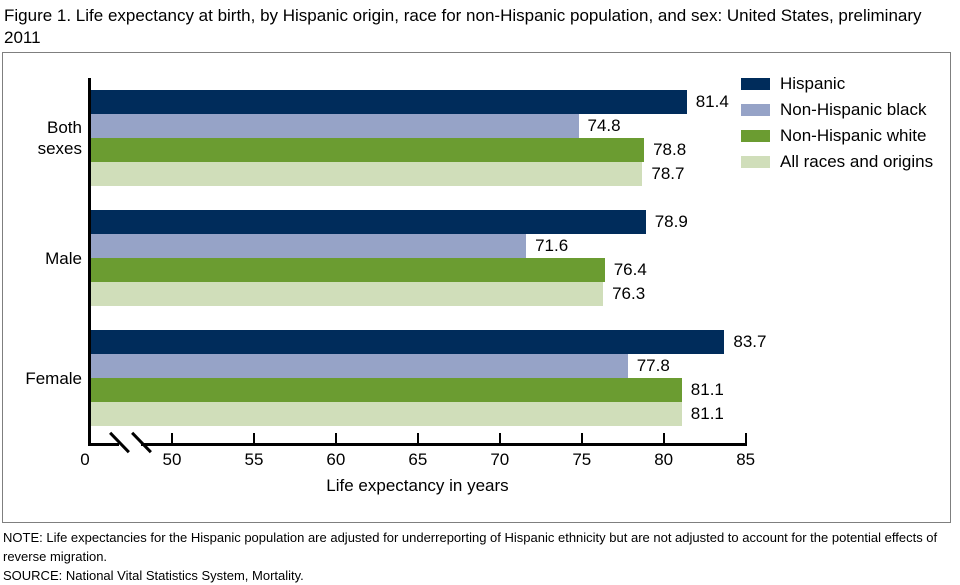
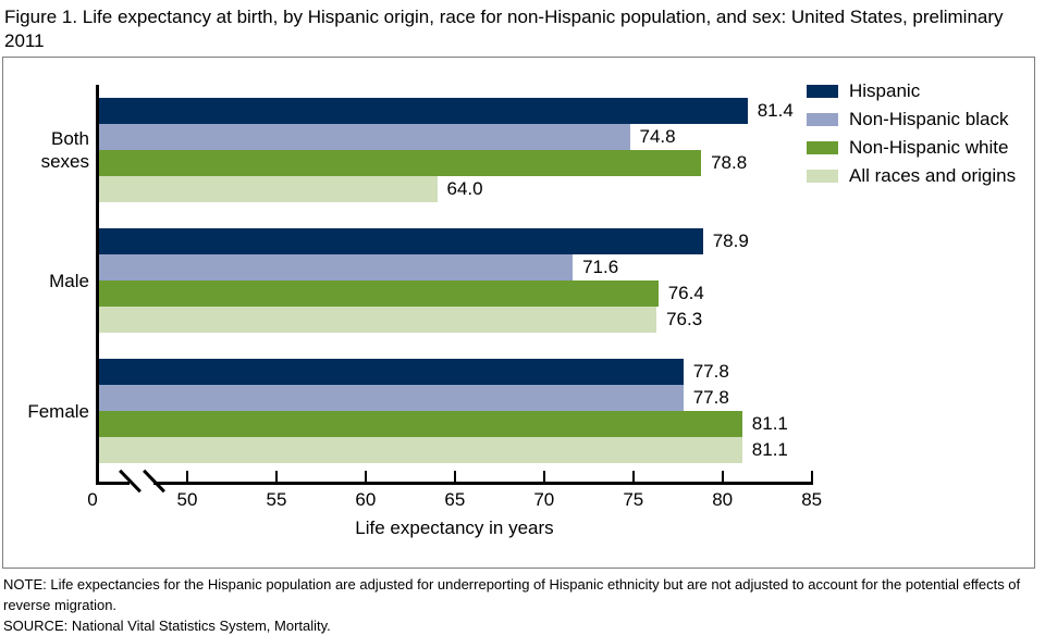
All races and origins/Both sexes: 78.7 -> 64.0
Hispanic/Female: 83.7 -> 77.8
